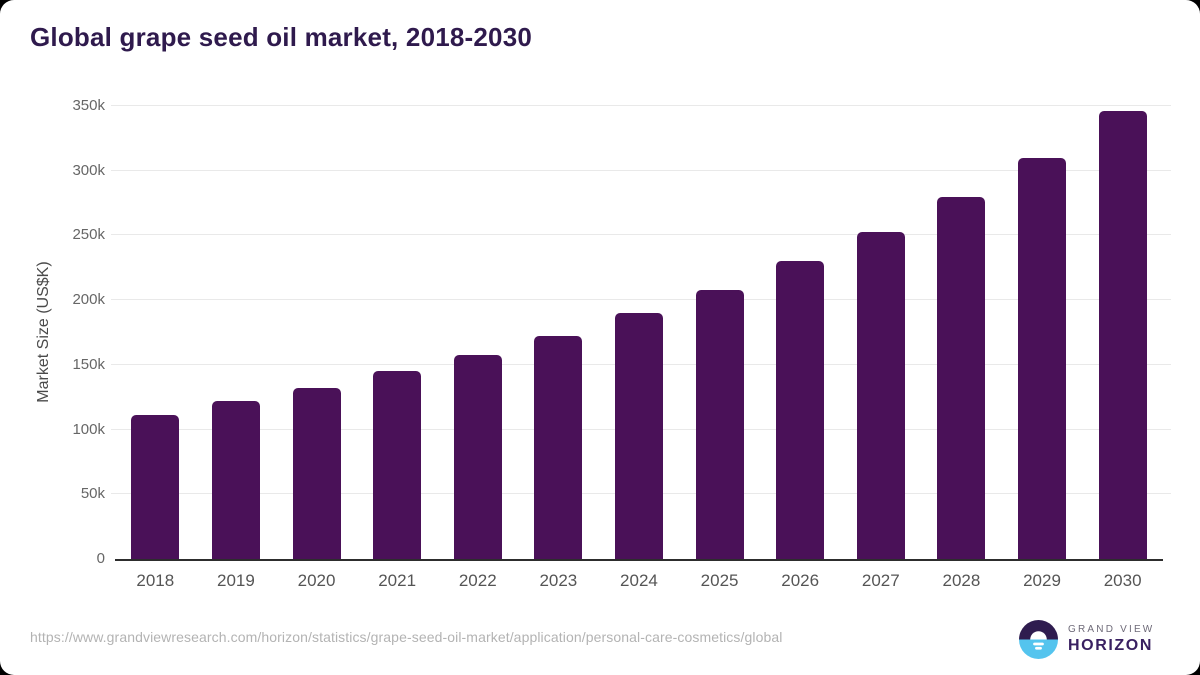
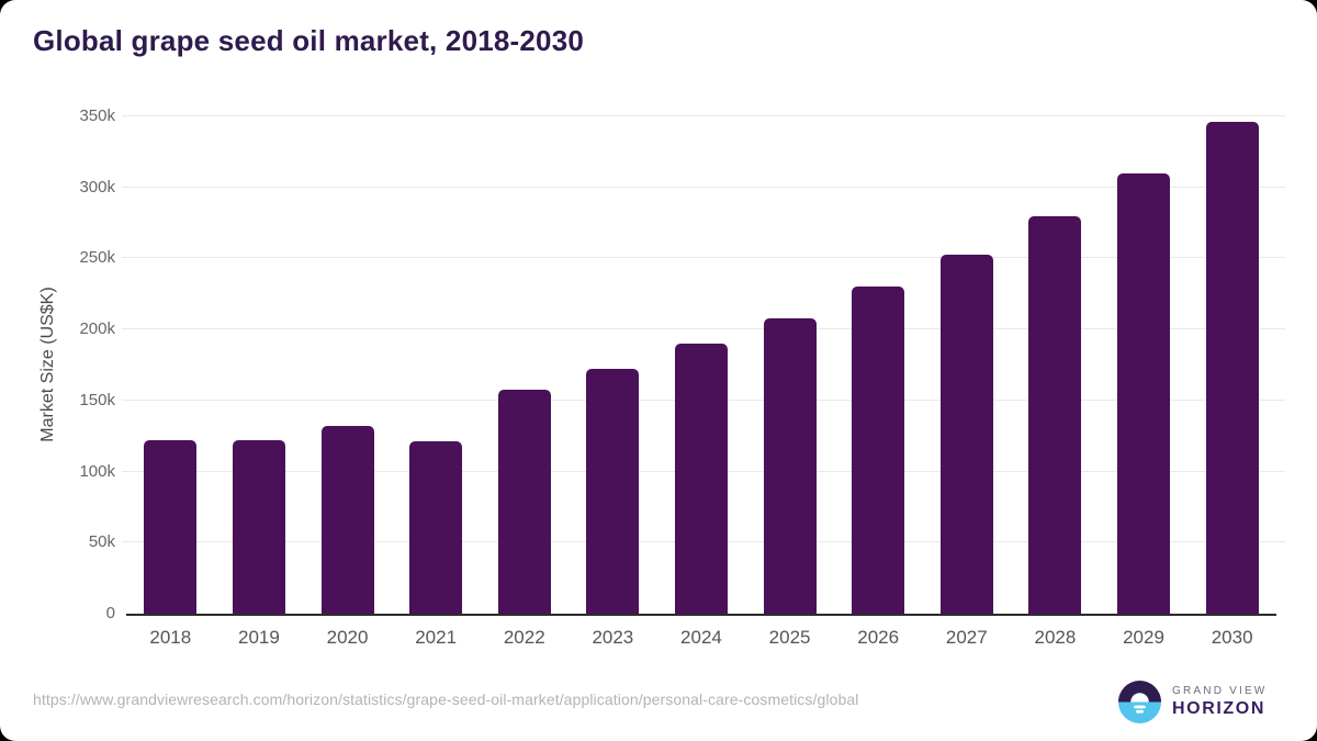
2018: 111k -> 122k
2021: 145k -> 121k
